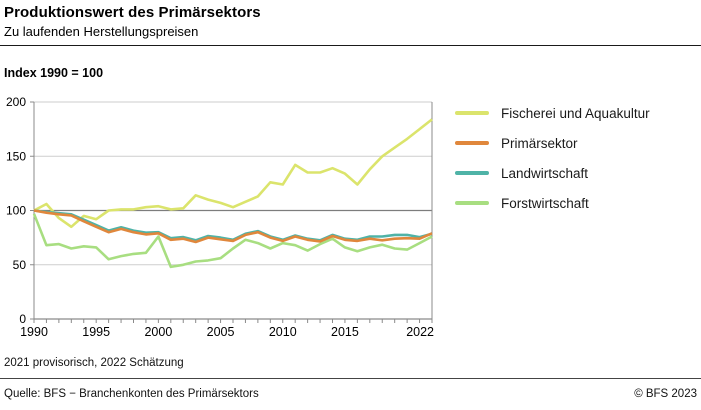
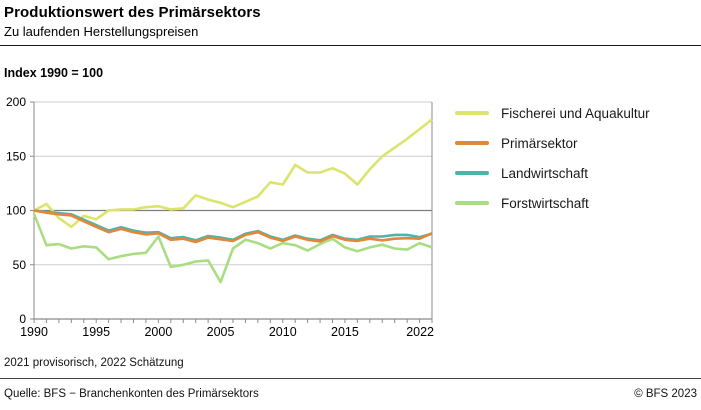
Forstwirtschaft/2005: 56 -> 34
Forstwirtschaft/2022: 76 -> 66
